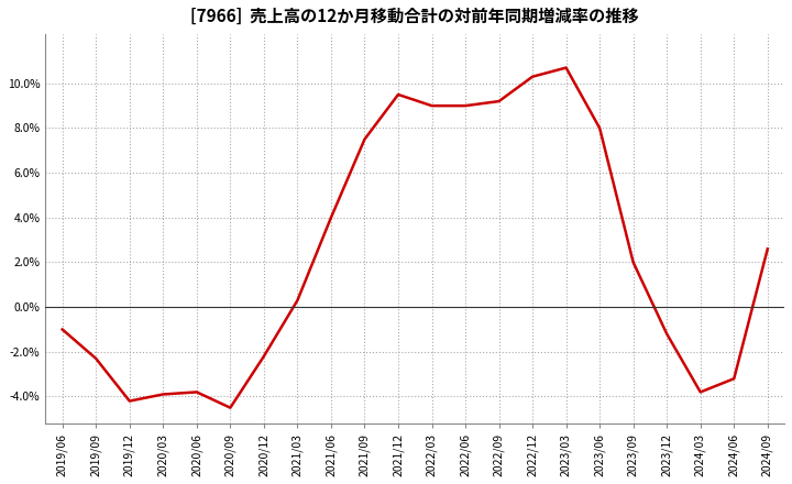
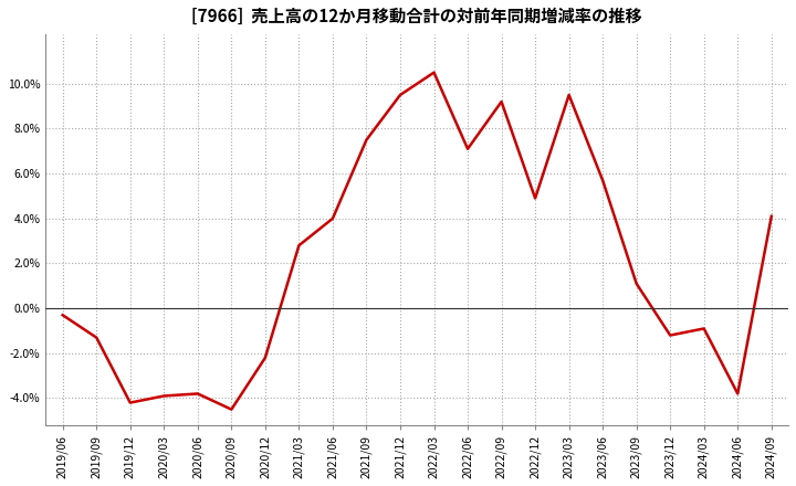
2019/06: -1.0% -> -0.3%
2019/09: -2.3% -> -1.3%
2021/03: 0.3% -> 2.8%
2022/03: 9.0% -> 10.5%
2022/06: 9.0% -> 7.1%
2022/12: 10.3% -> 4.9%
2023/03: 10.7% -> 9.5%
2023/06: 8.0% -> 5.7%
2023/09: 2.0% -> 1.1%
2024/03: -3.8% -> -0.9%
2024/06: -3.2% -> -3.8%
2024/09: 2.6% -> 4.1%
